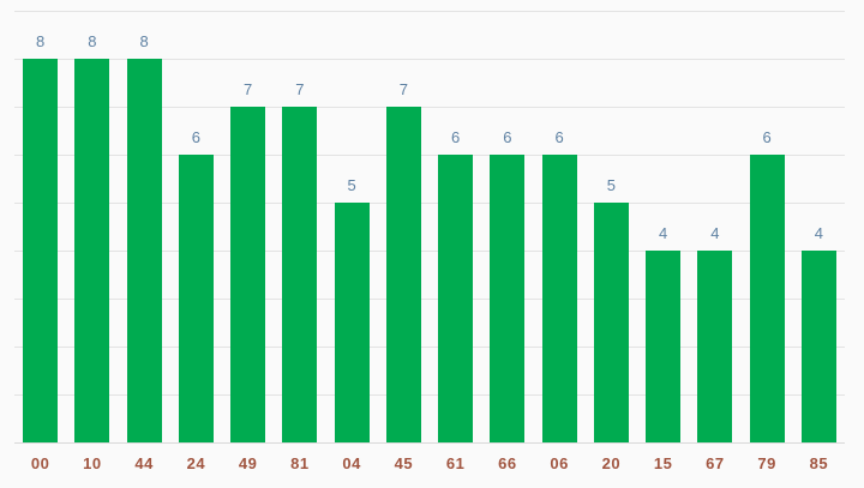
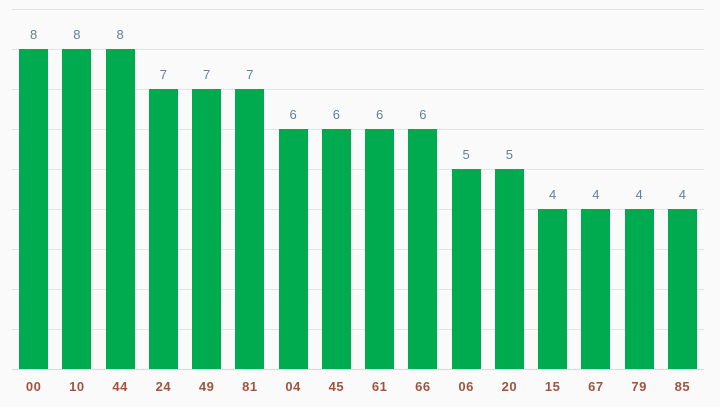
24: 6 -> 7
04: 5 -> 6
45: 7 -> 6
06: 6 -> 5
79: 6 -> 4
